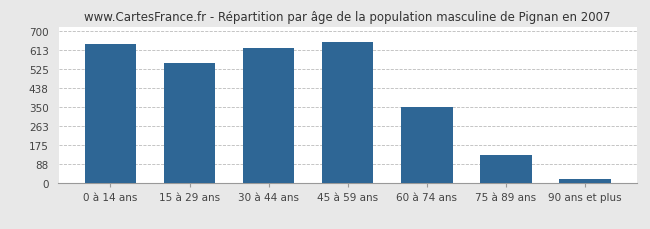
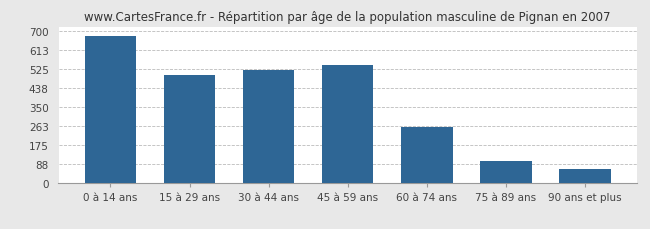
0 à 14 ans: 638 -> 675
15 à 29 ans: 553 -> 495
30 à 44 ans: 622 -> 520
45 à 59 ans: 648 -> 545
60 à 74 ans: 349 -> 260
75 à 89 ans: 128 -> 100
90 ans et plus: 18 -> 65
